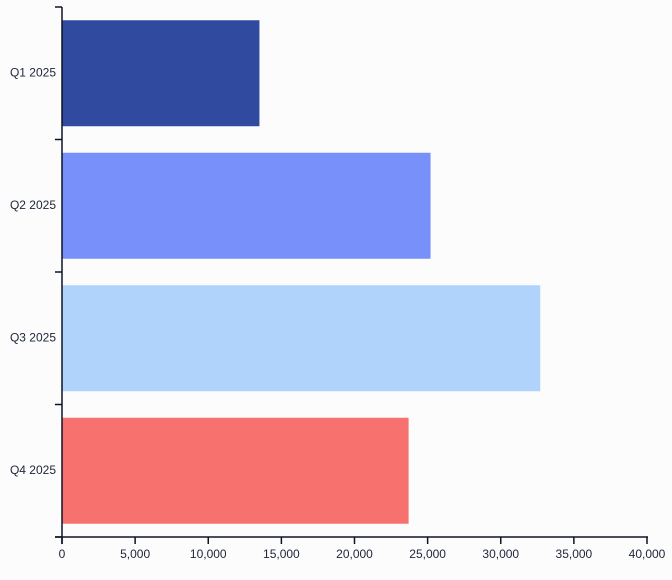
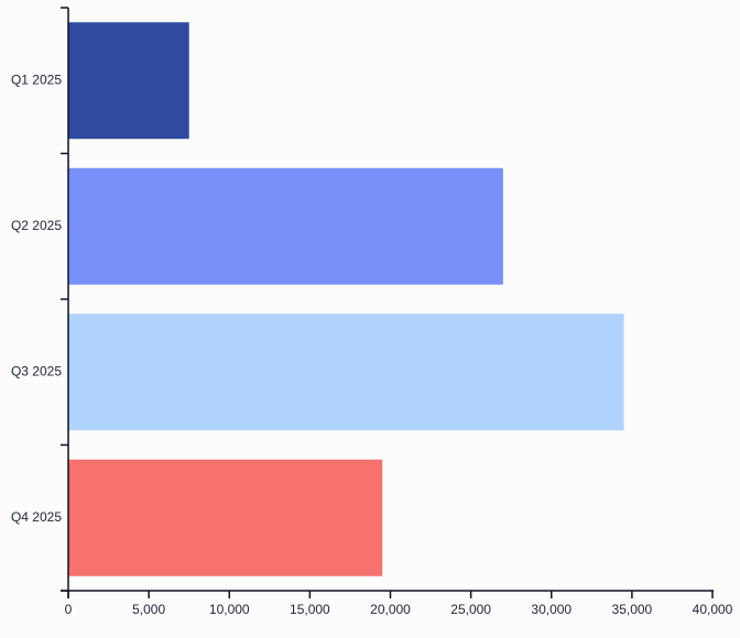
Q1 2025: 13500 -> 7500
Q2 2025: 25200 -> 27000
Q3 2025: 32700 -> 34500
Q4 2025: 23700 -> 19500
